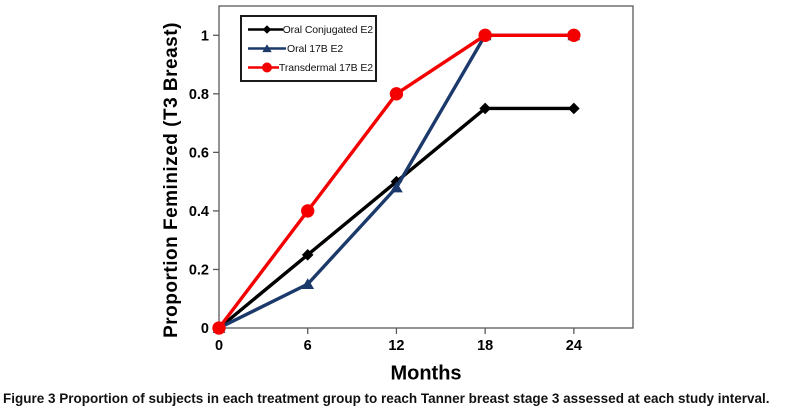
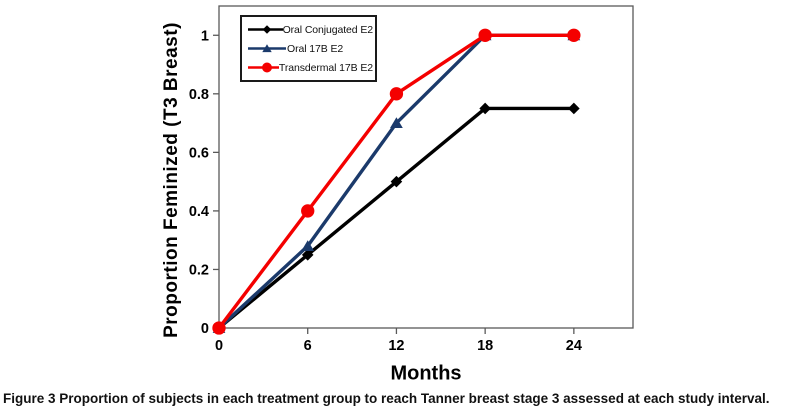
Oral 17B E2/6: 0.15 -> 0.28
Oral 17B E2/12: 0.48 -> 0.70
